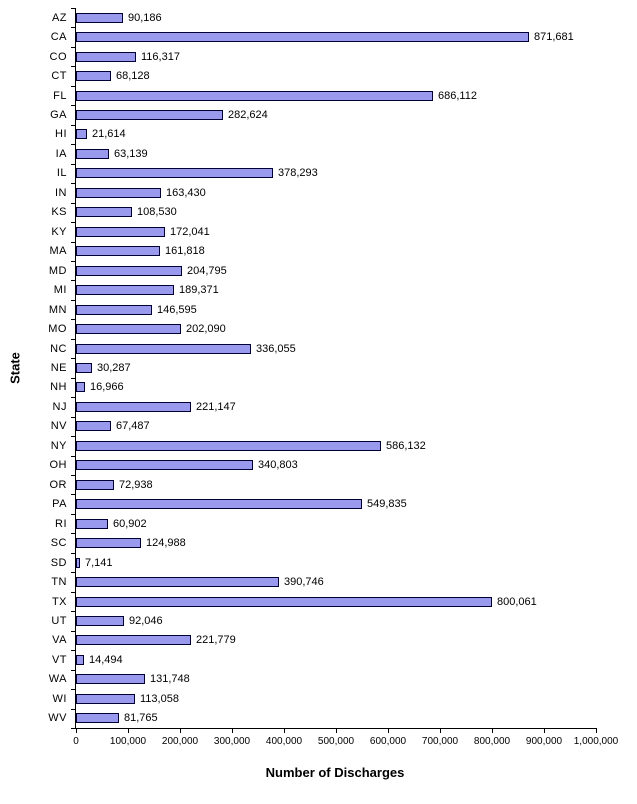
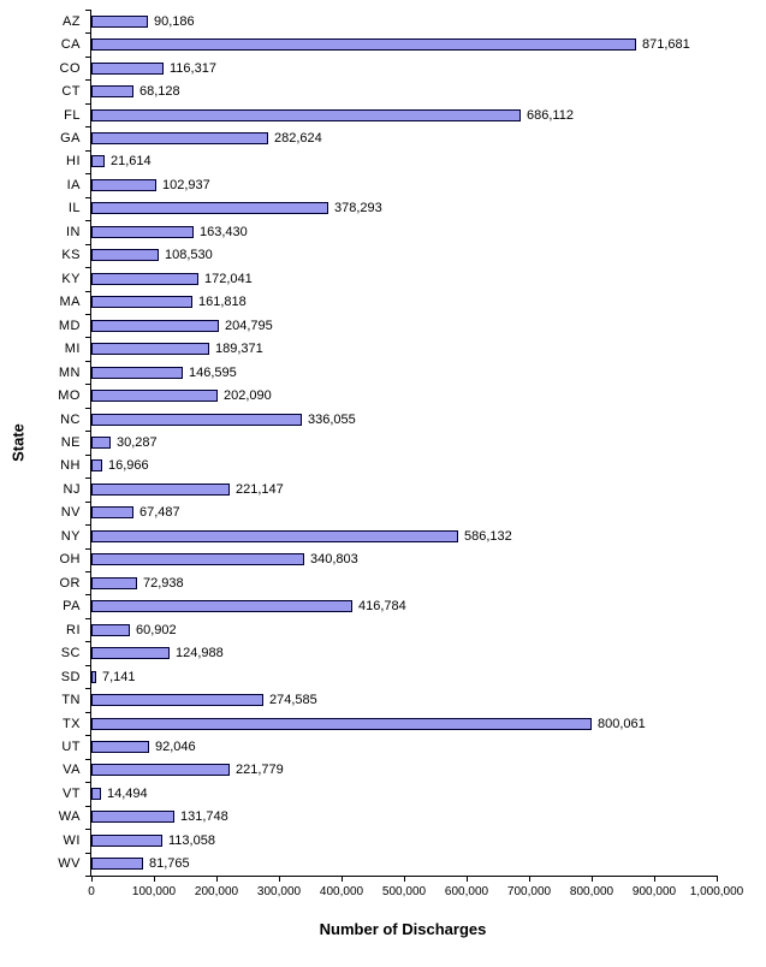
IA: 63,139 -> 102,937
PA: 549,835 -> 416,784
TN: 390,746 -> 274,585
